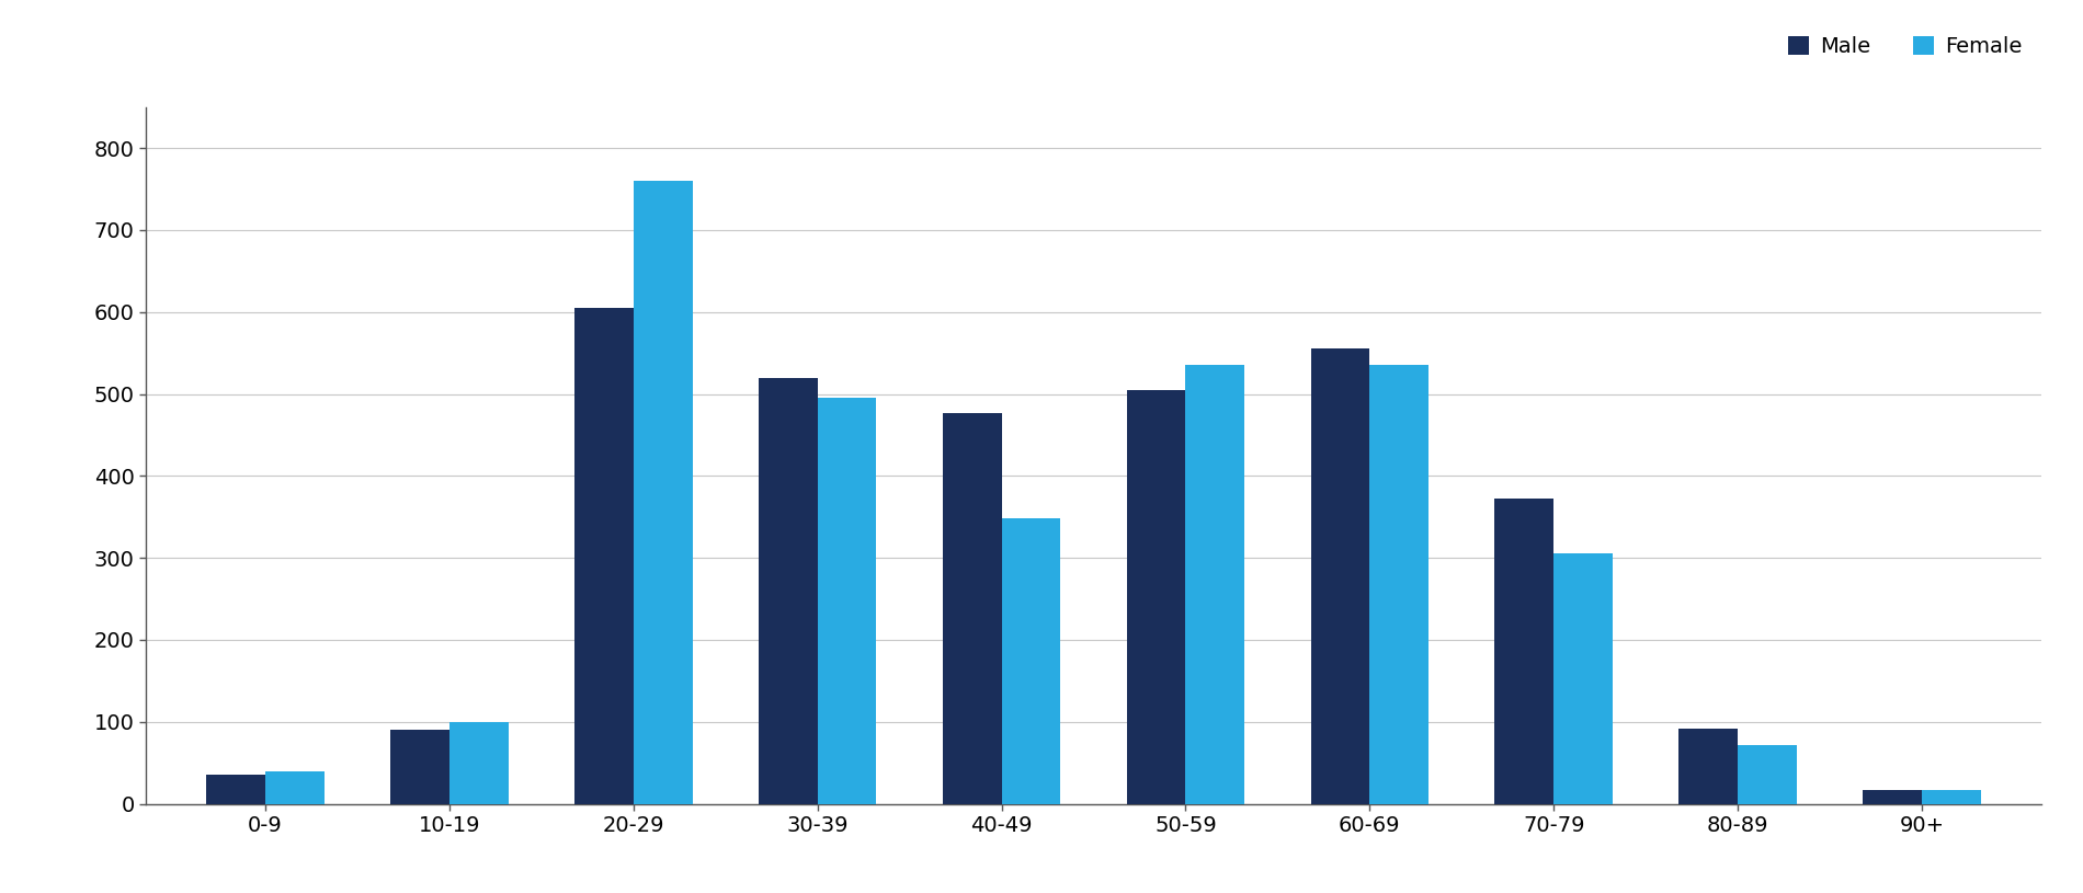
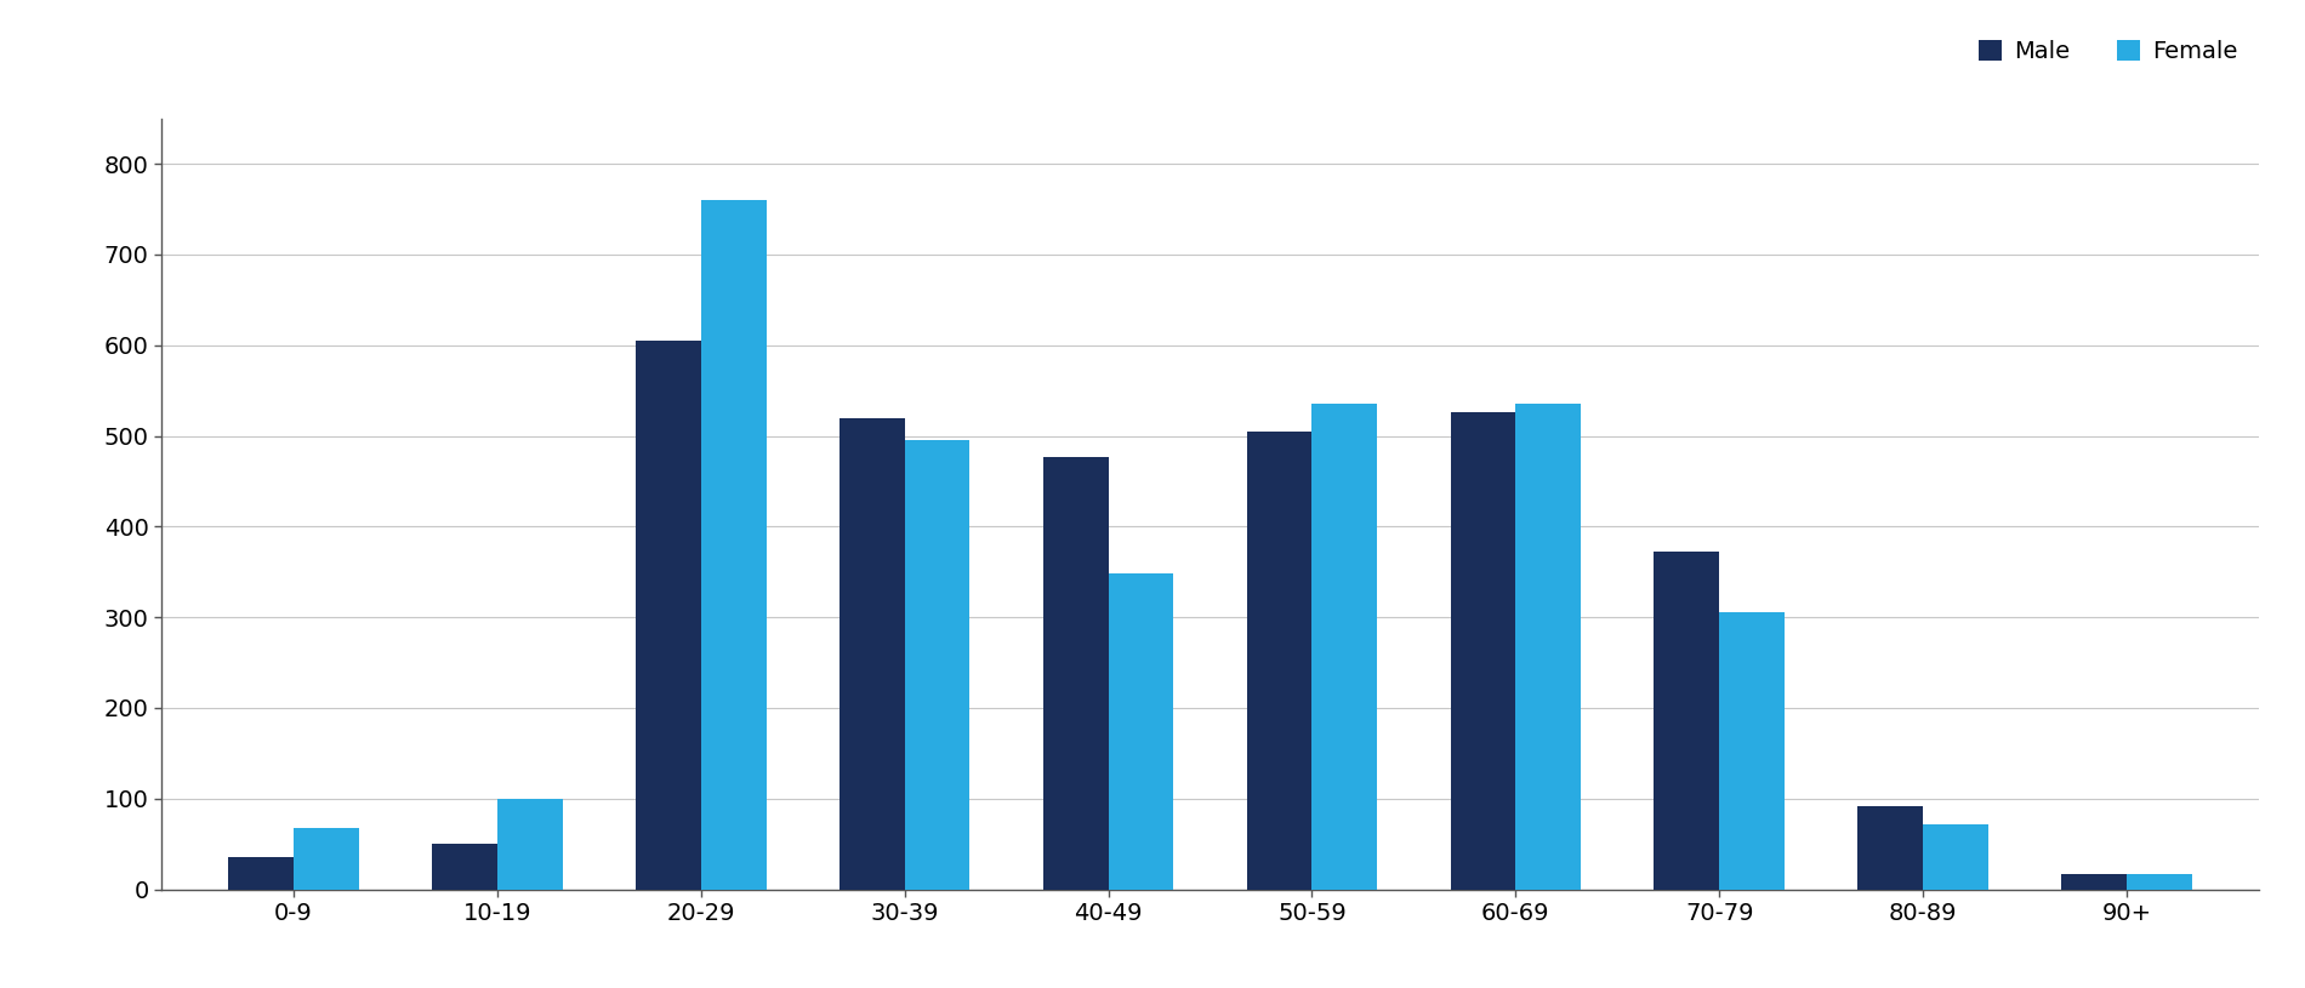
Female/0-9: 40 -> 68
Male/10-19: 90 -> 50
Male/60-69: 555 -> 526
